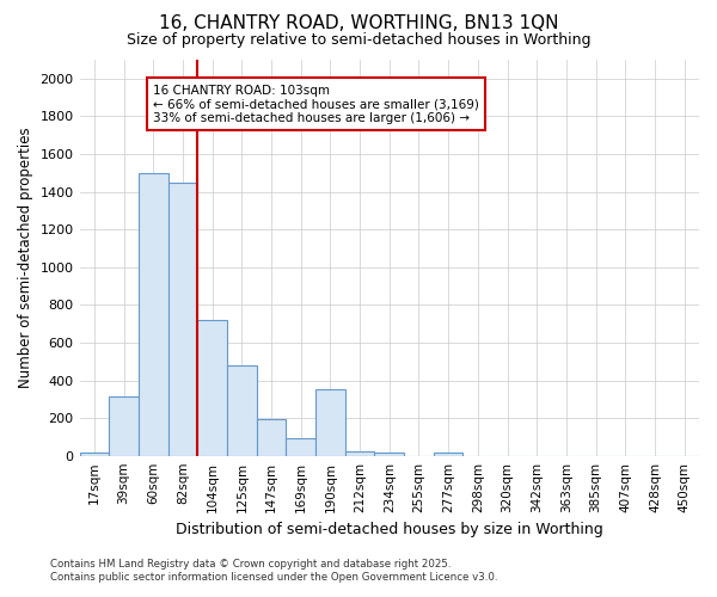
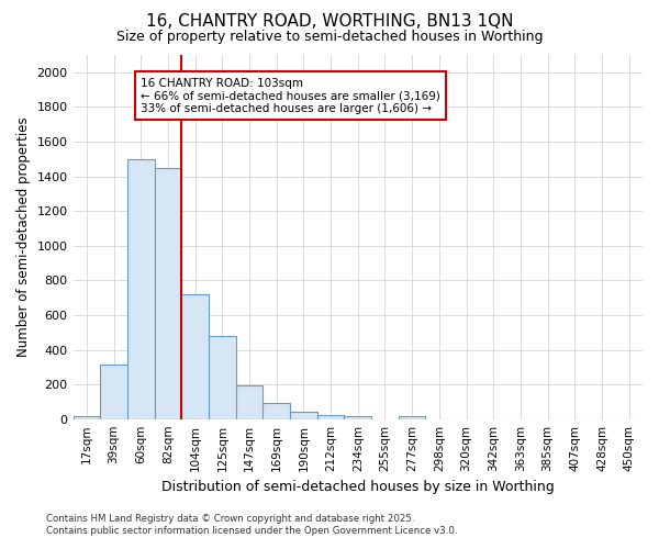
190sqm: 350 -> 40
